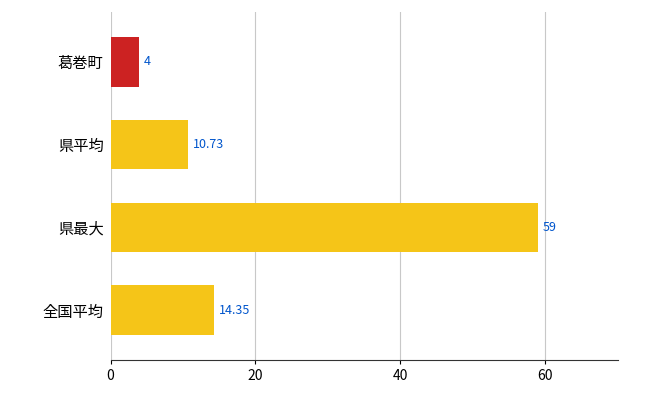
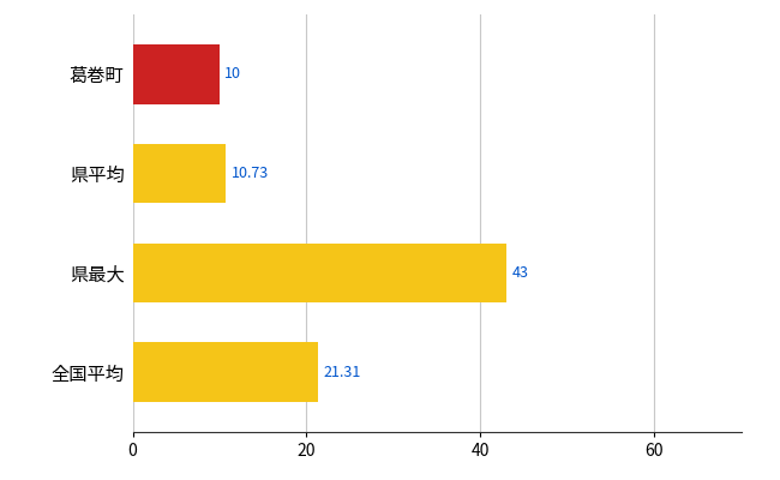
葛巻町: 4 -> 10
県最大: 59 -> 43
全国平均: 14.35 -> 21.31
